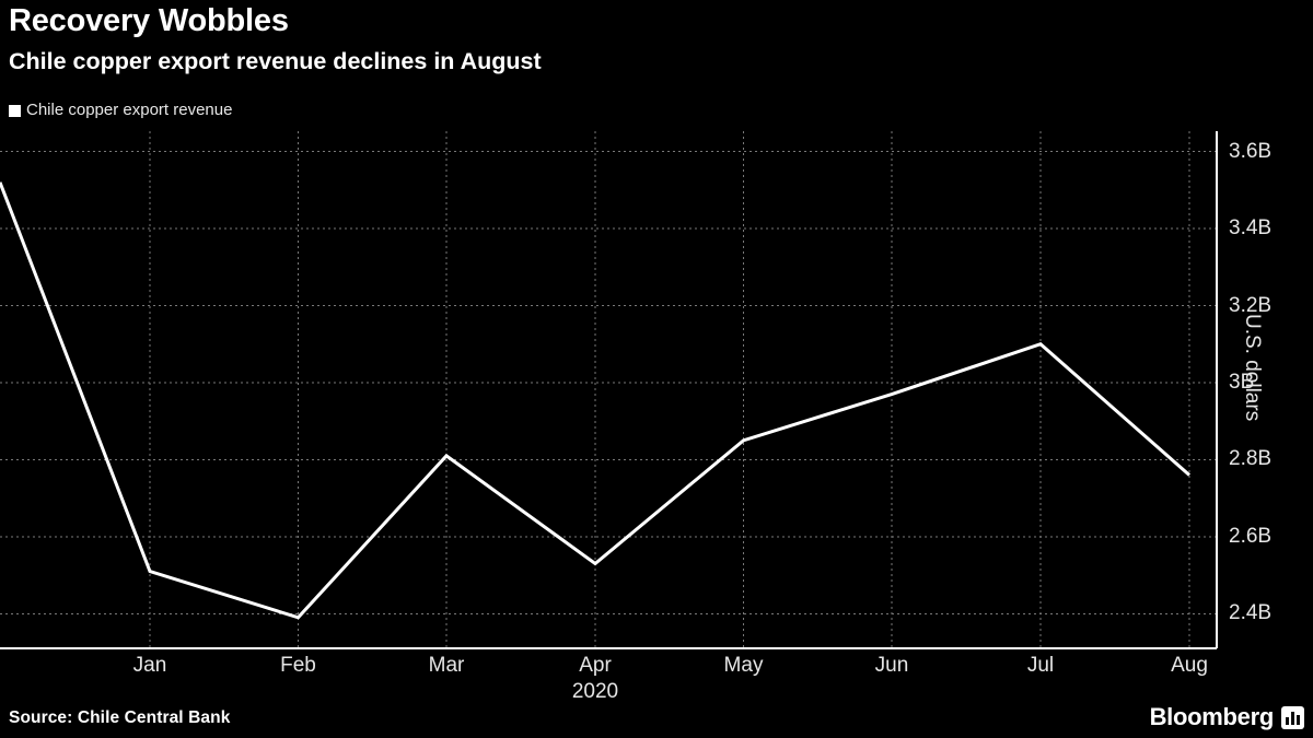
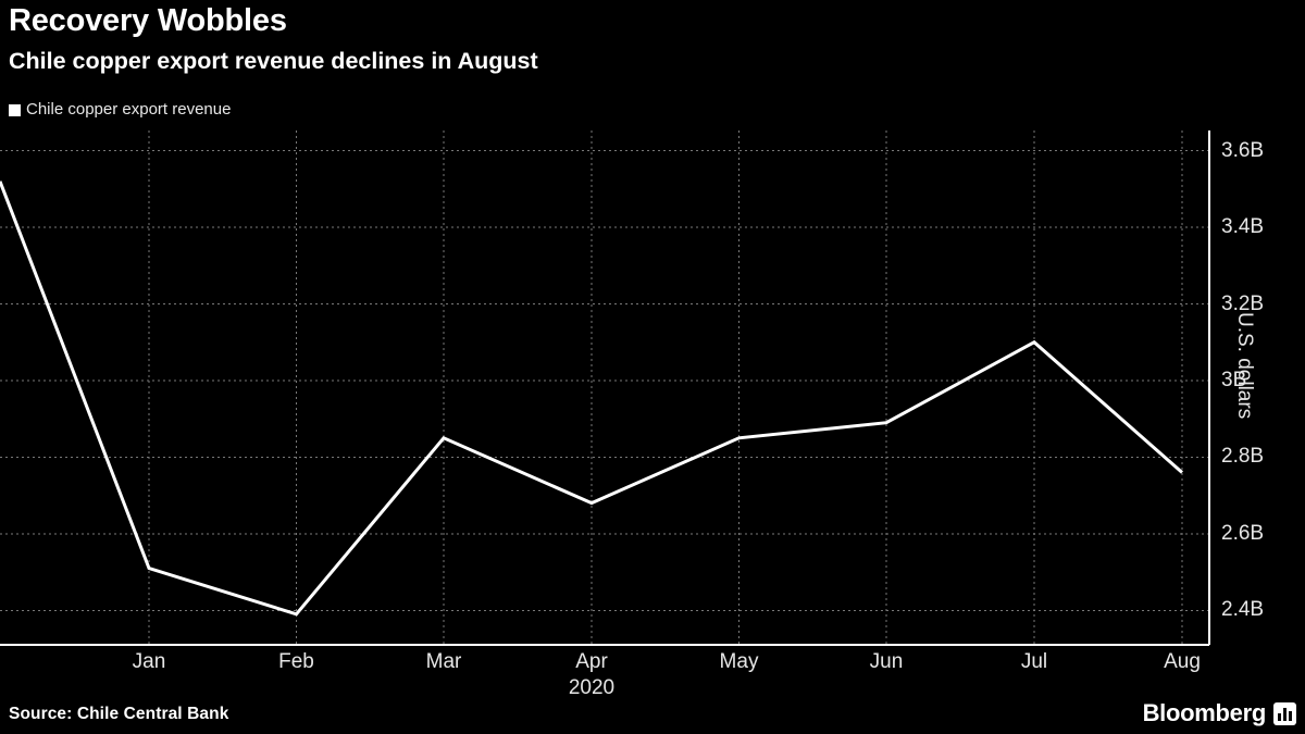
Mar: 2.81B -> 2.85B
Apr: 2.53B -> 2.68B
Jun: 2.97B -> 2.89B
